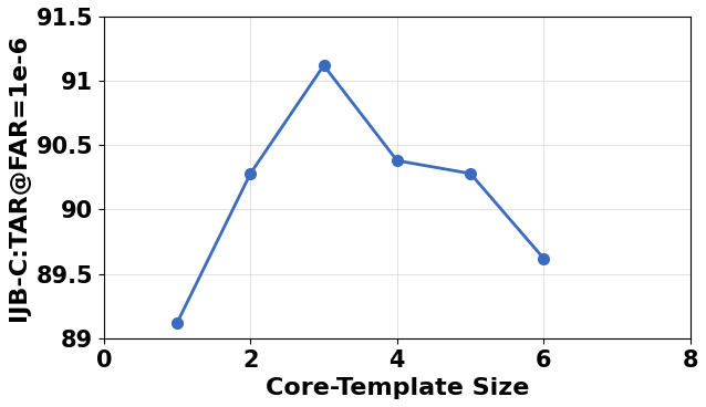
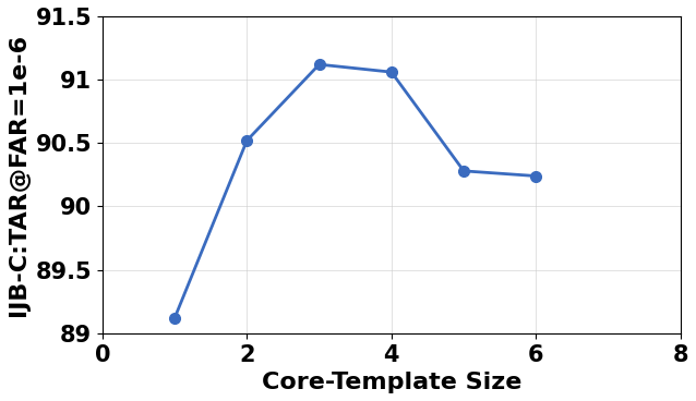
2: 90.28 -> 90.52
4: 90.38 -> 91.06
6: 89.62 -> 90.24
